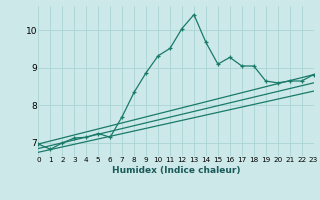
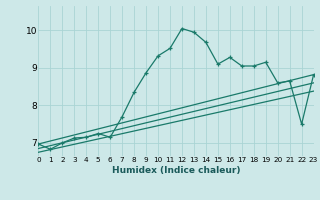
13: 10.42 -> 9.95
19: 8.65 -> 9.15
22: 8.65 -> 7.50
